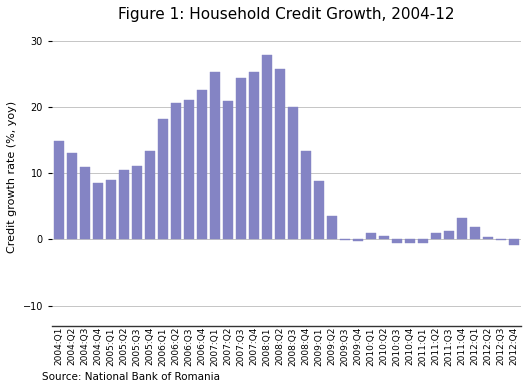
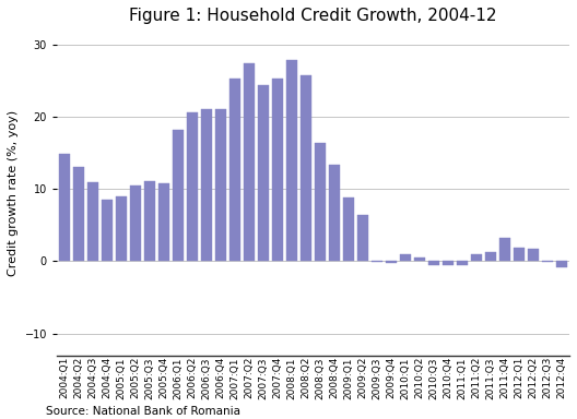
2005:Q4: 13.3 -> 10.8
2006:Q4: 22.5 -> 21.0
2007:Q2: 20.9 -> 27.4
2008:Q3: 20.0 -> 16.4
2009:Q2: 3.5 -> 6.4
2012:Q2: 0.3 -> 1.8
